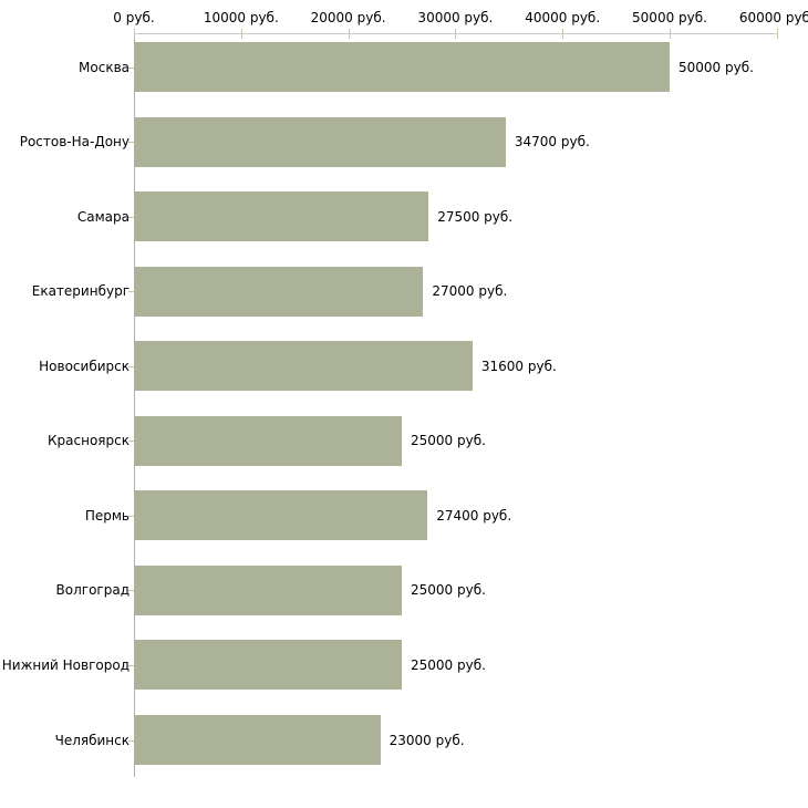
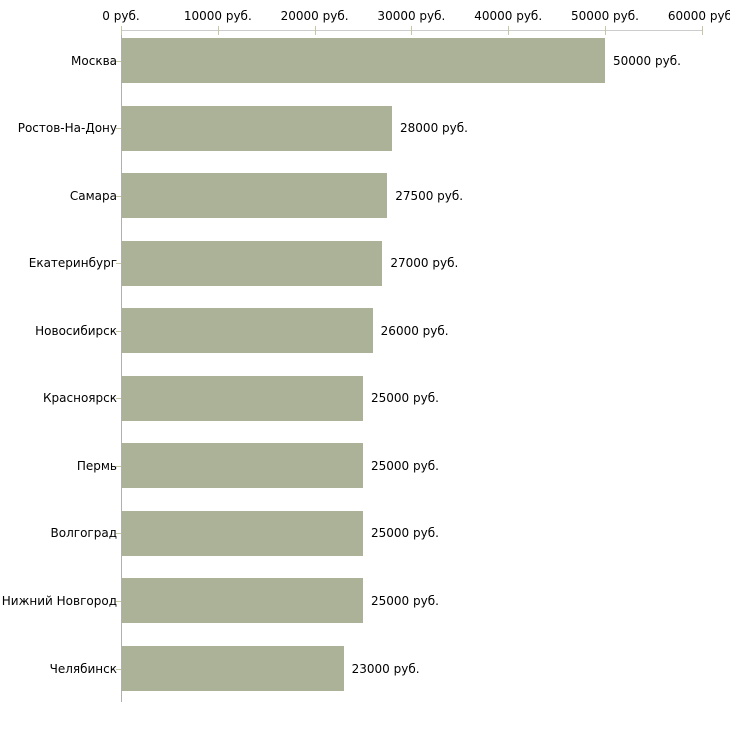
Ростов-На-Дону: 34700 -> 28000
Новосибирск: 31600 -> 26000
Пермь: 27400 -> 25000
